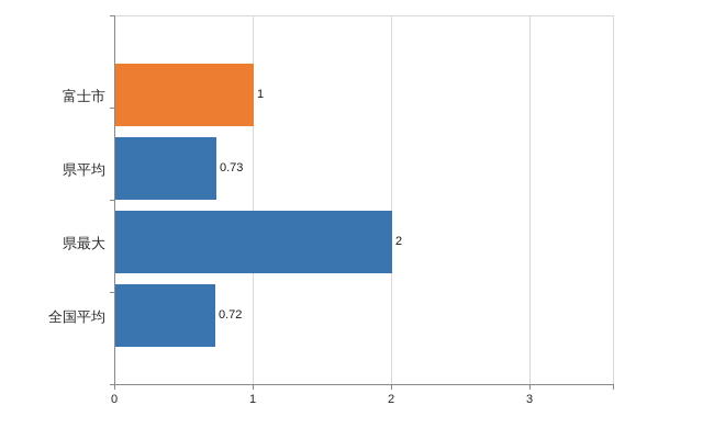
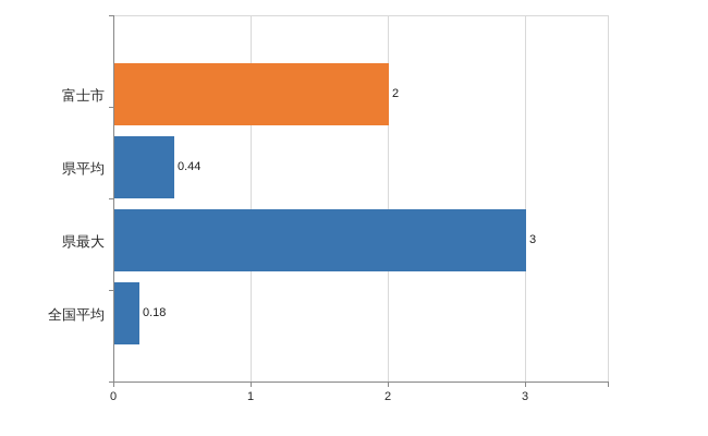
富士市: 1 -> 2
県平均: 0.73 -> 0.44
県最大: 2 -> 3
全国平均: 0.72 -> 0.18
